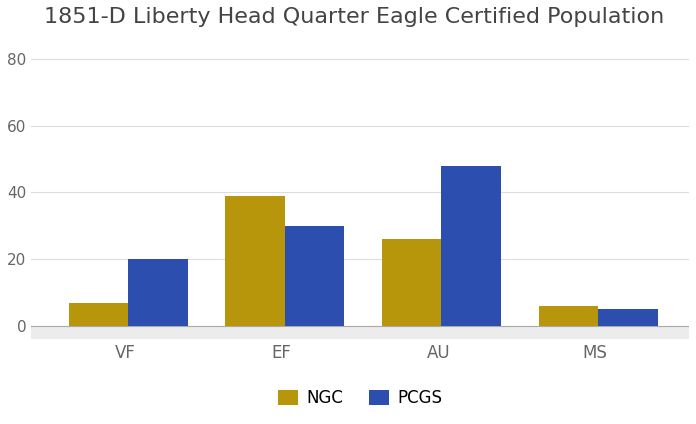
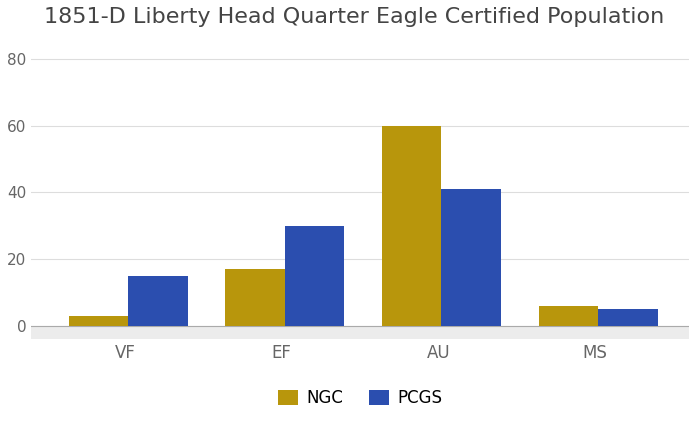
NGC/VF: 7 -> 3
PCGS/VF: 20 -> 15
NGC/EF: 39 -> 17
NGC/AU: 26 -> 60
PCGS/AU: 48 -> 41
